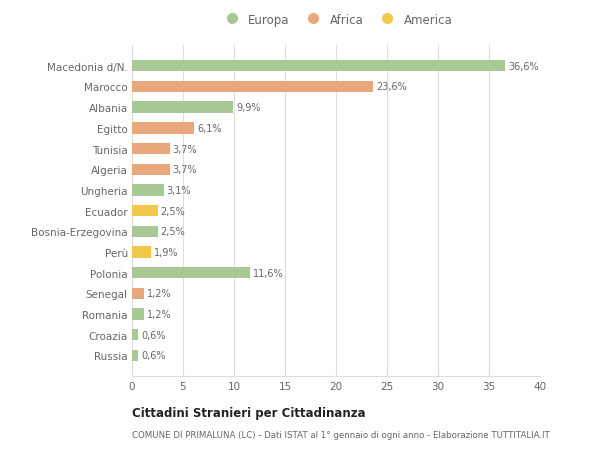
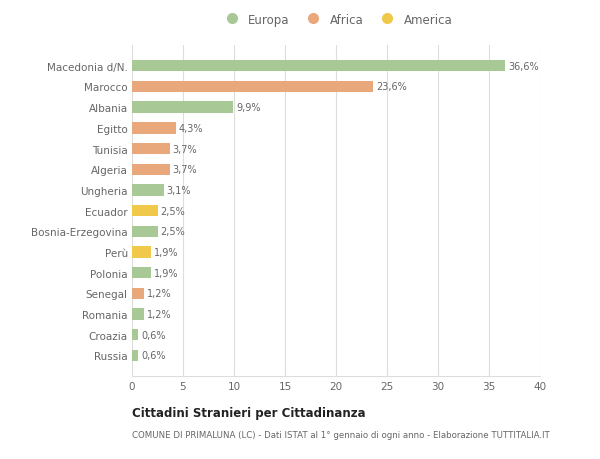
Egitto: 6,1% -> 4,3%
Polonia: 11,6% -> 1,9%
